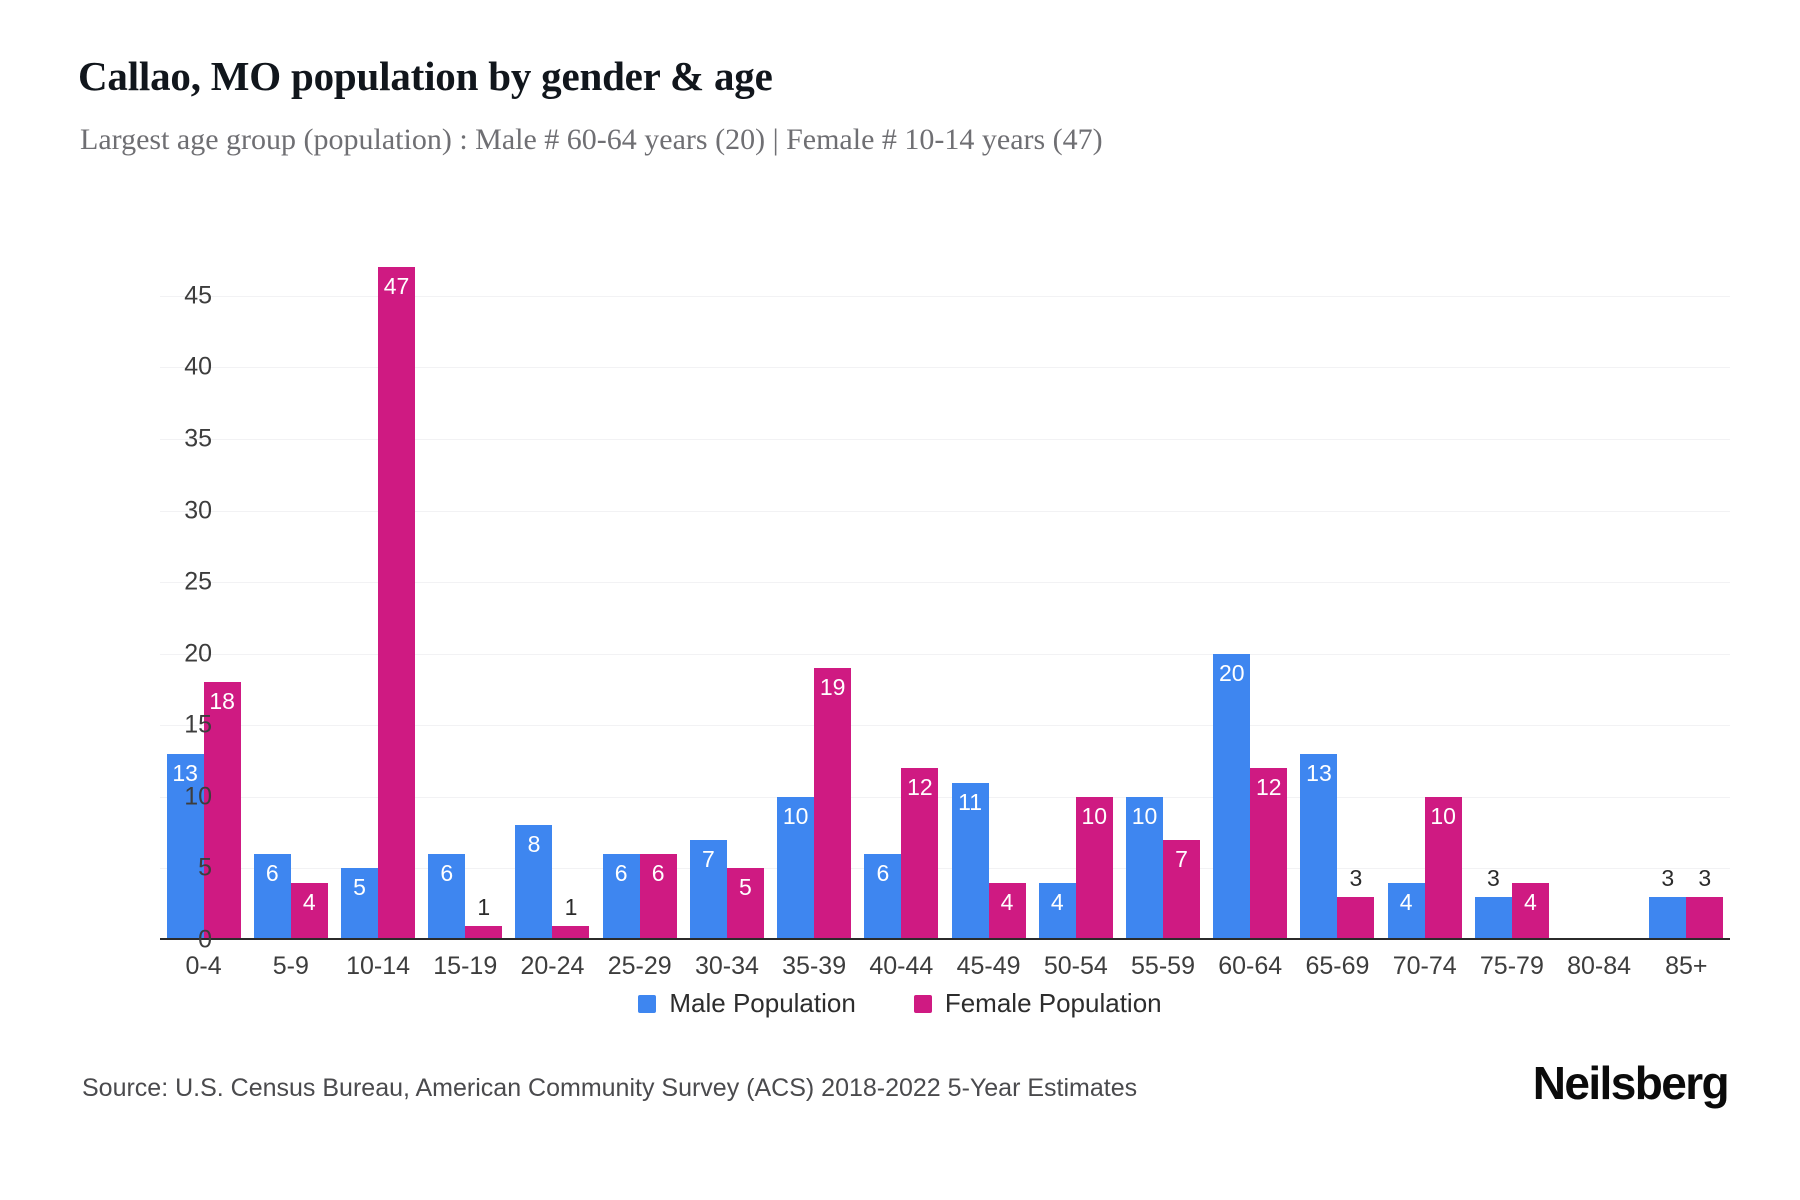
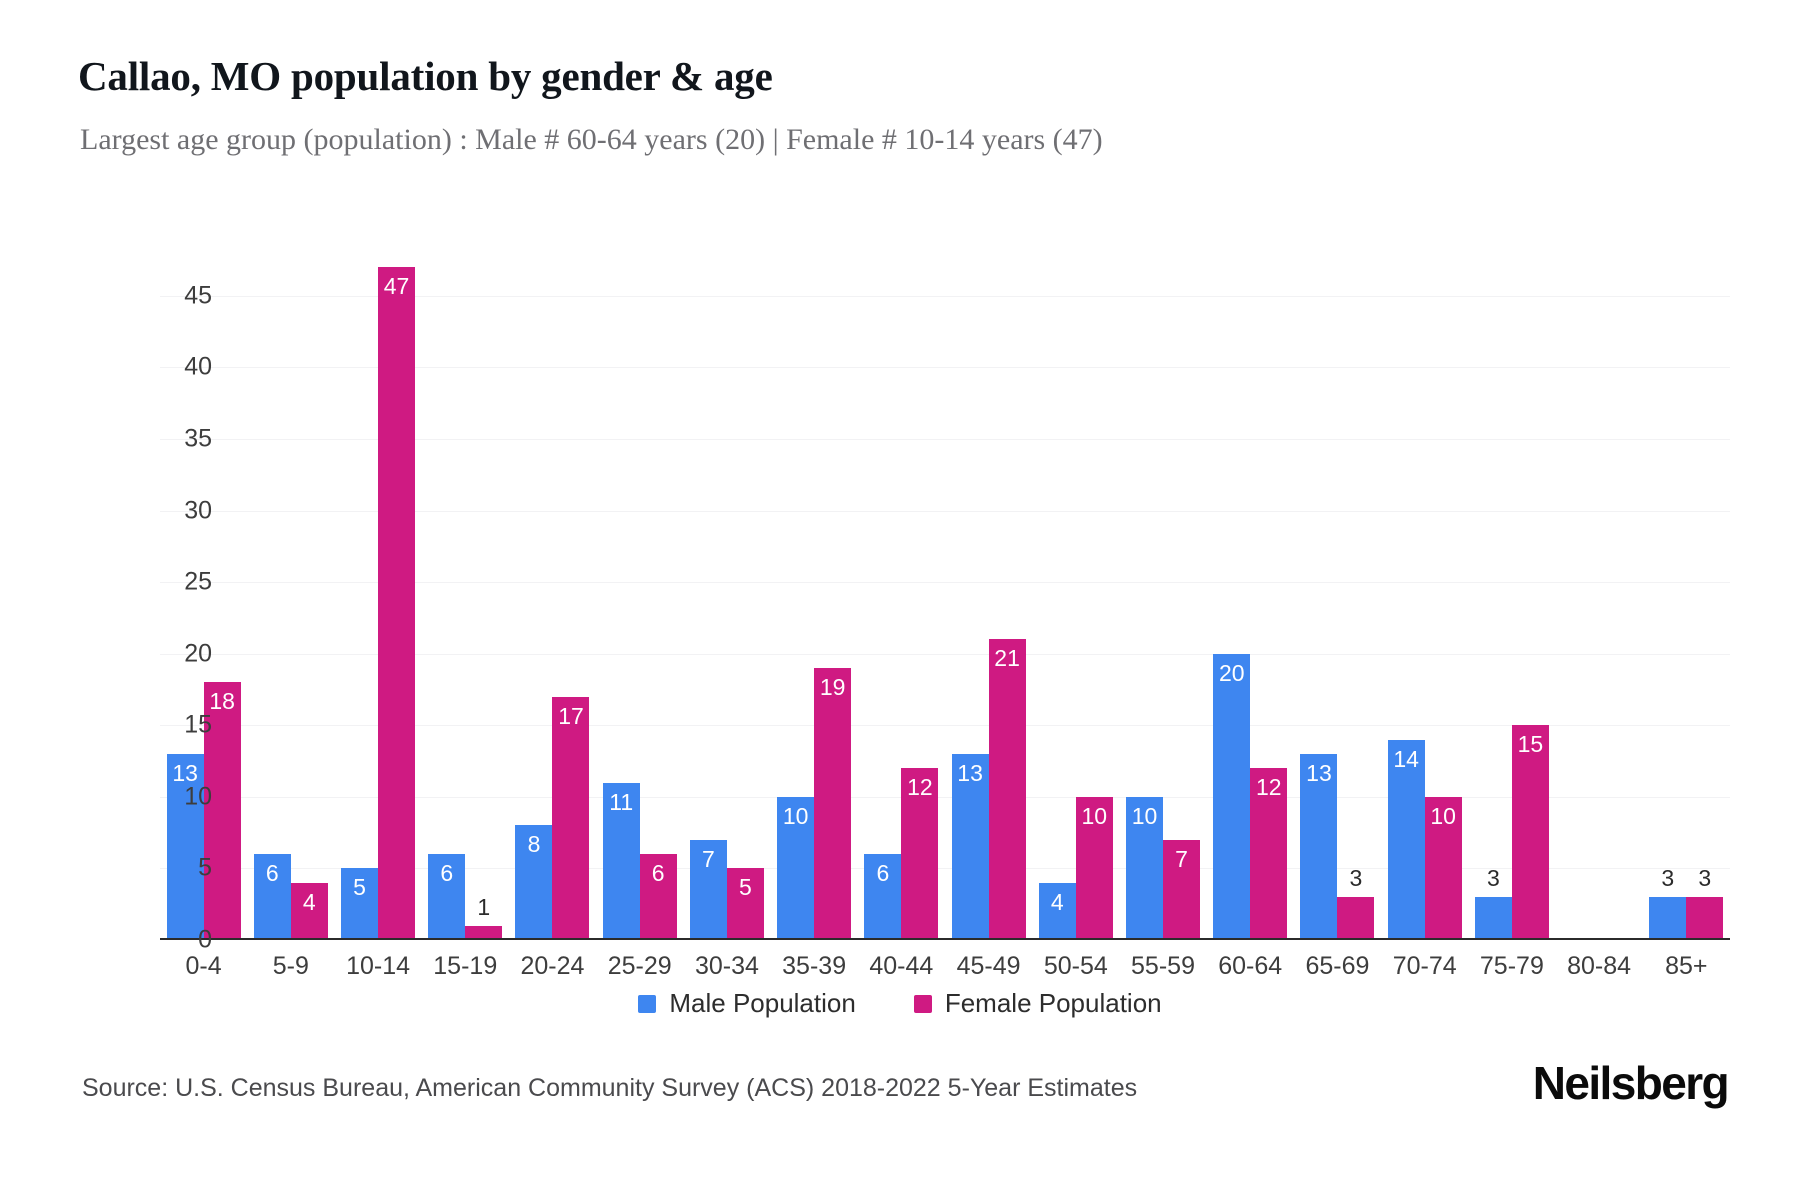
Female Population/20-24: 1 -> 17
Male Population/25-29: 6 -> 11
Male Population/45-49: 11 -> 13
Female Population/45-49: 4 -> 21
Male Population/70-74: 4 -> 14
Female Population/75-79: 4 -> 15
